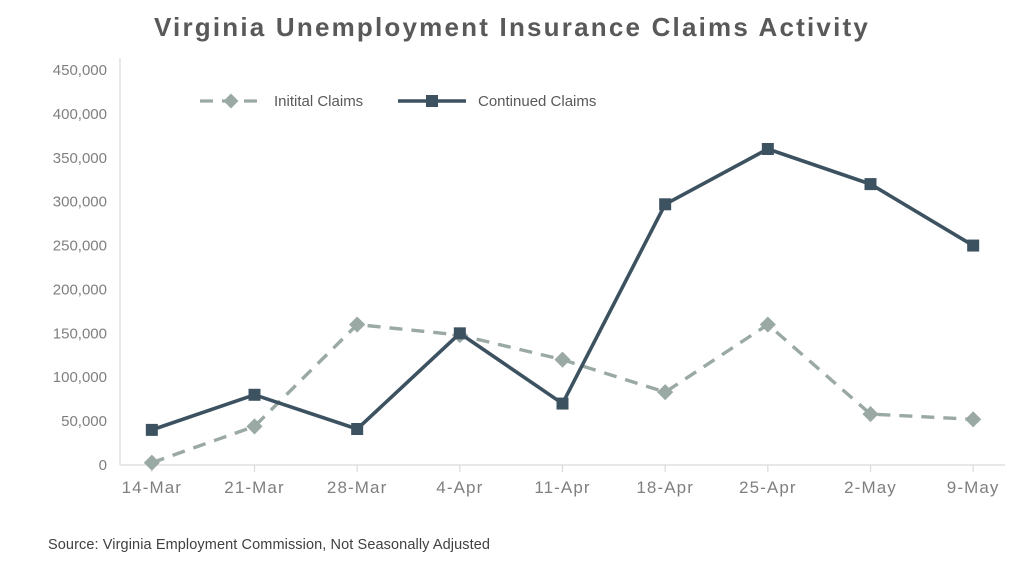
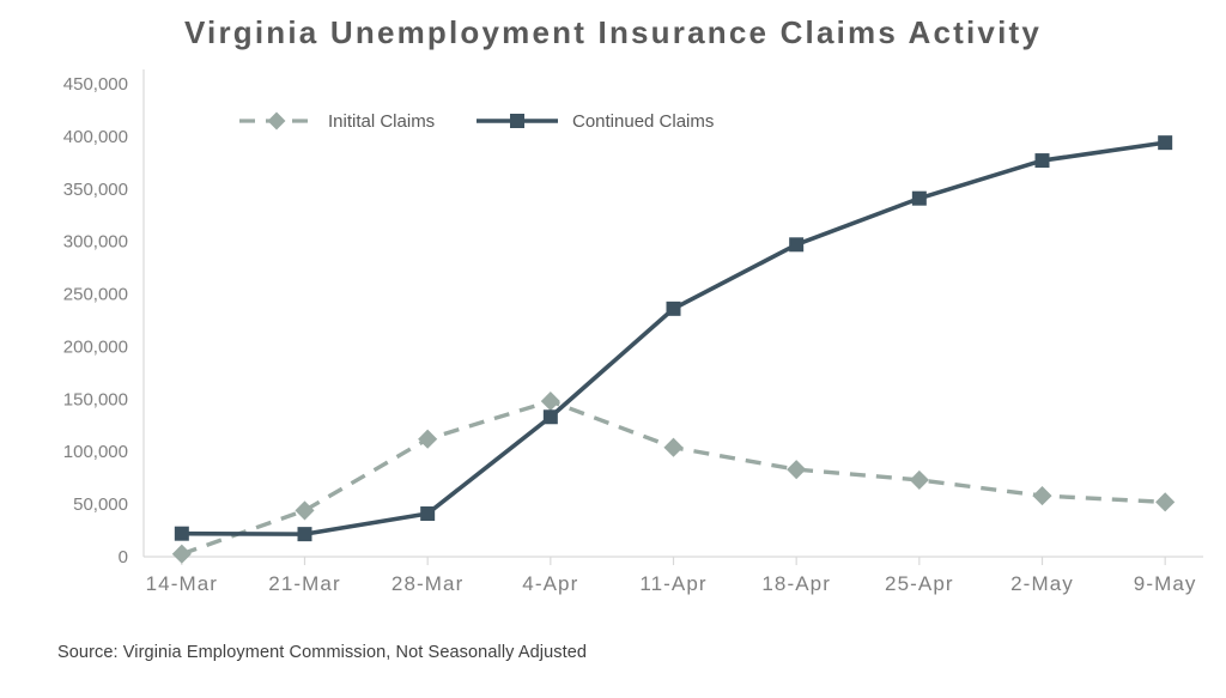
Continued Claims/14-Mar: 40000 -> 20000
Continued Claims/21-Mar: 80000 -> 20000
Initital Claims/28-Mar: 160000 -> 110000
Continued Claims/4-Apr: 150000 -> 130000
Initital Claims/11-Apr: 120000 -> 100000
Continued Claims/11-Apr: 70000 -> 240000
Initital Claims/25-Apr: 160000 -> 70000
Continued Claims/25-Apr: 360000 -> 340000
Continued Claims/2-May: 320000 -> 380000
Continued Claims/9-May: 250000 -> 390000
